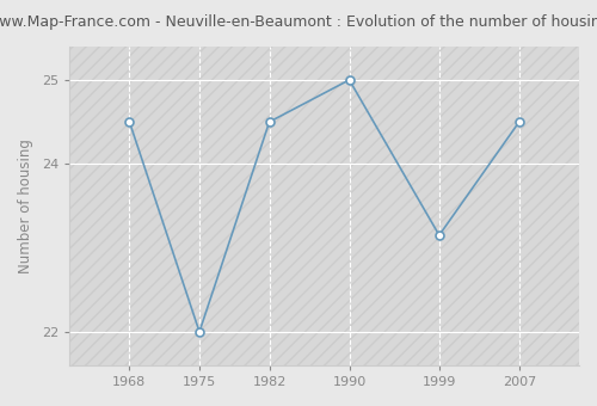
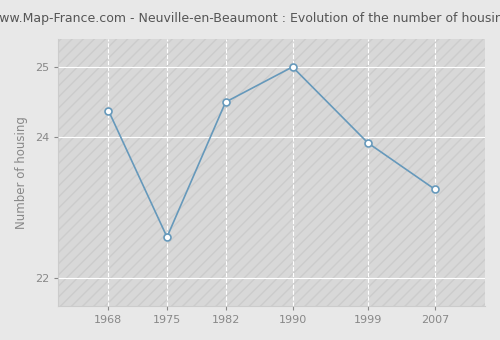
1968: 24.50 -> 24.38
1975: 22.00 -> 22.58
1999: 23.15 -> 23.92
2007: 24.50 -> 23.26
